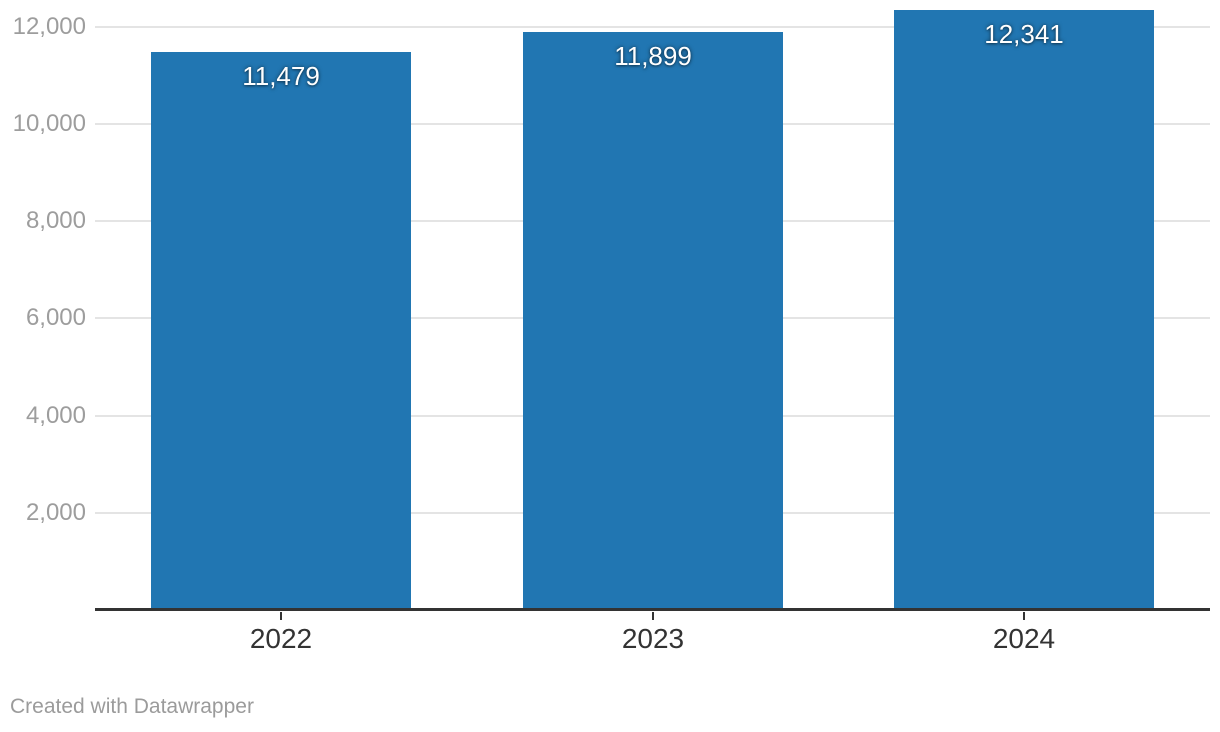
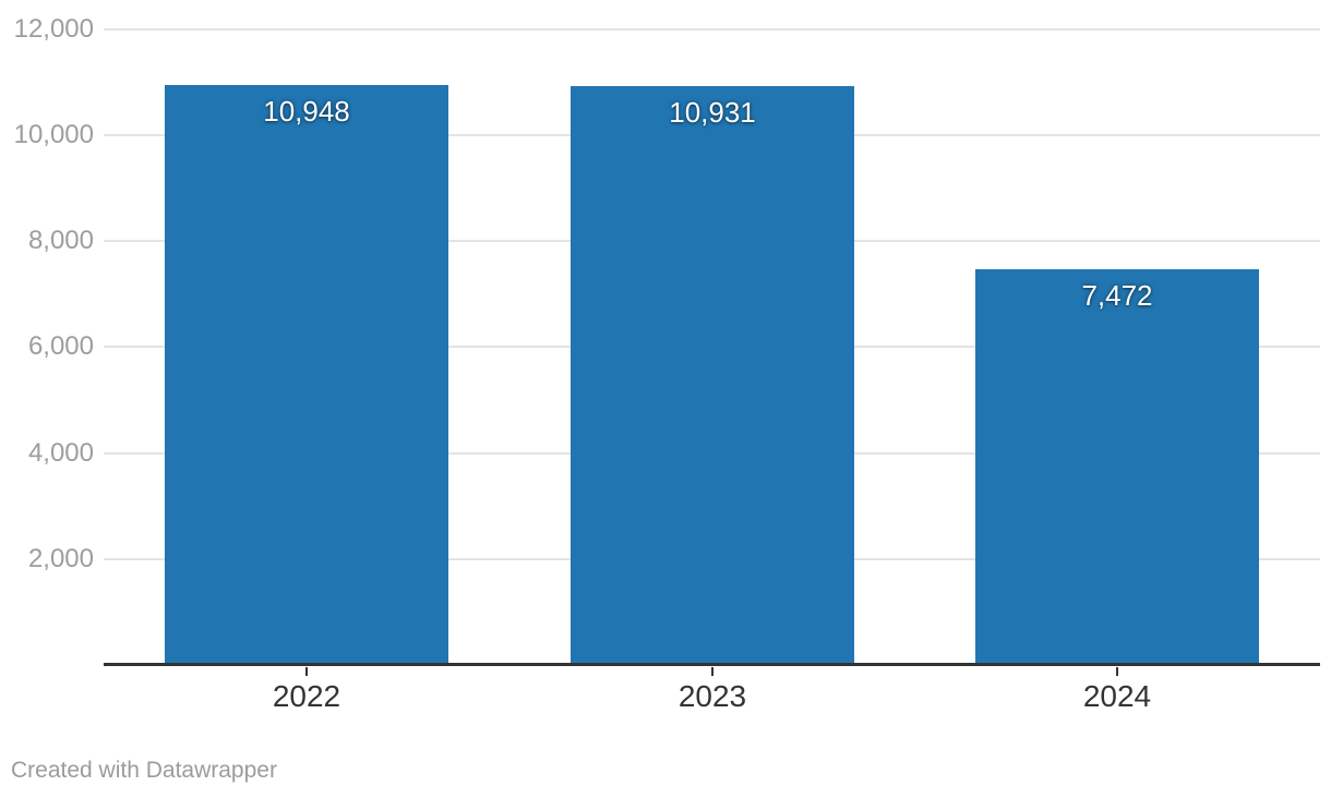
2022: 11,479 -> 10,948
2023: 11,899 -> 10,931
2024: 12,341 -> 7,472
